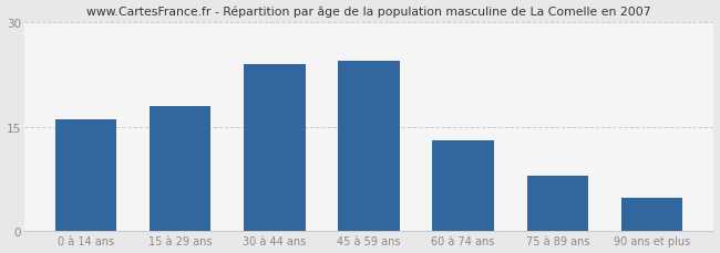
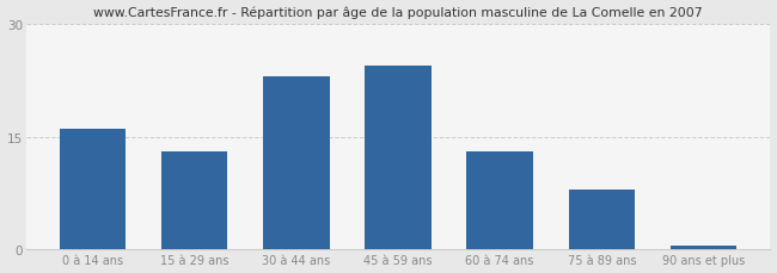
15 à 29 ans: 18.0 -> 13.0
30 à 44 ans: 24.0 -> 23.0
90 ans et plus: 4.8 -> 0.5
